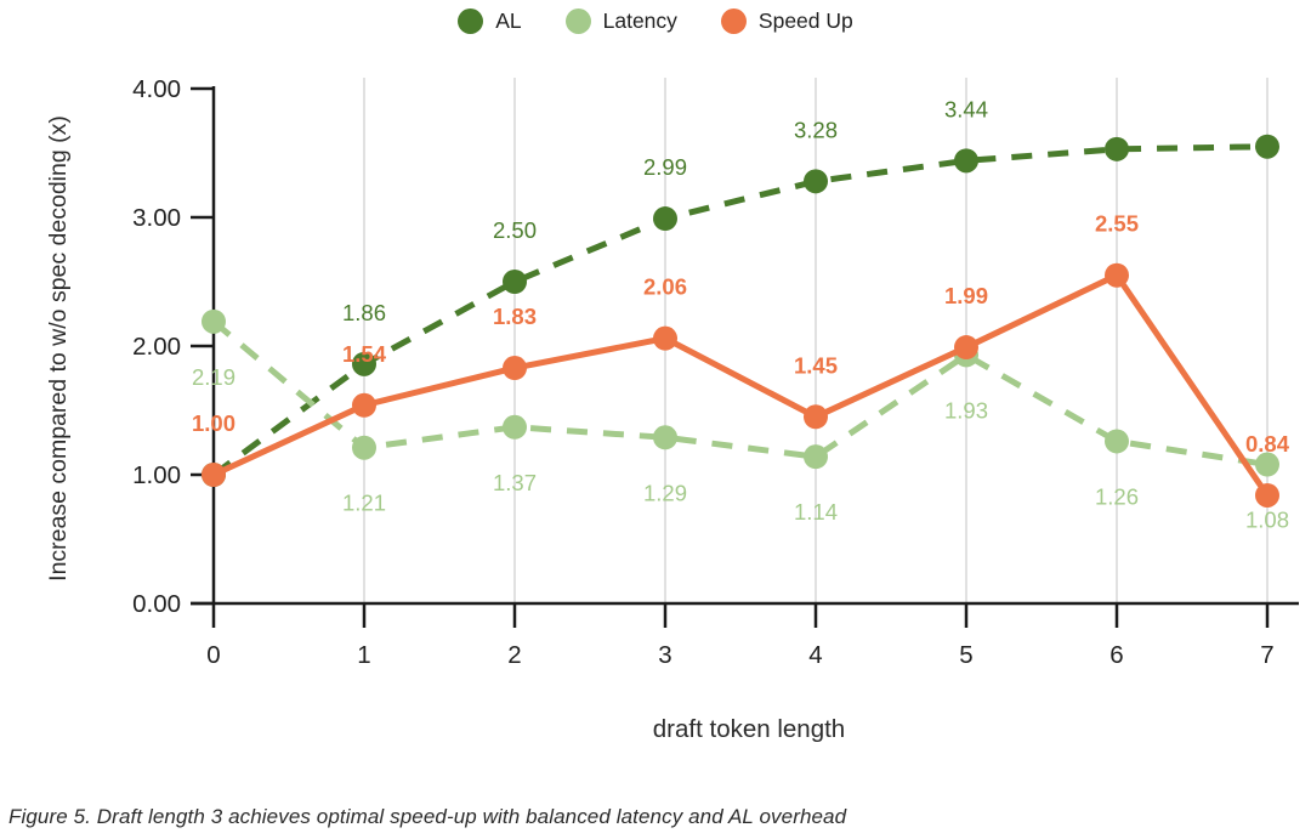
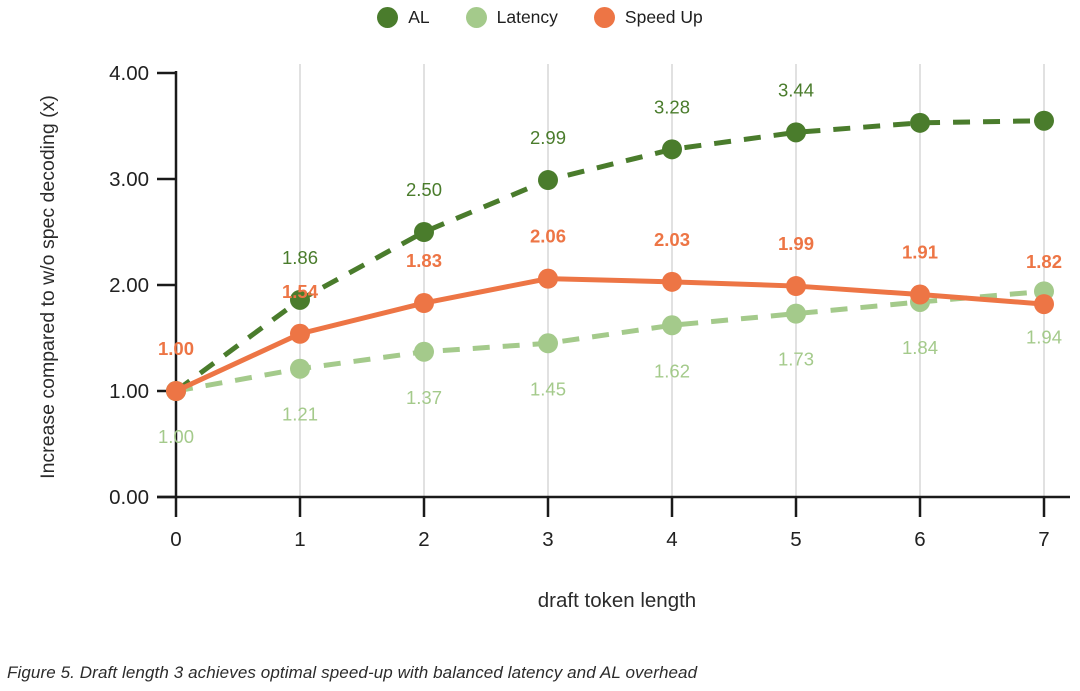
Latency/0: 2.19 -> 1.00
Latency/3: 1.29 -> 1.45
Latency/4: 1.14 -> 1.62
Speed Up/4: 1.45 -> 2.03
Latency/5: 1.93 -> 1.73
Latency/6: 1.26 -> 1.84
Speed Up/6: 2.55 -> 1.91
Latency/7: 1.08 -> 1.94
Speed Up/7: 0.84 -> 1.82
